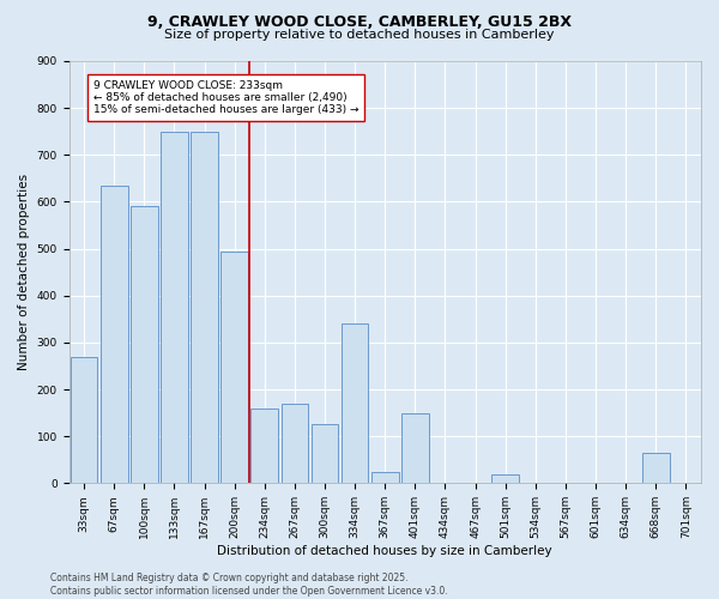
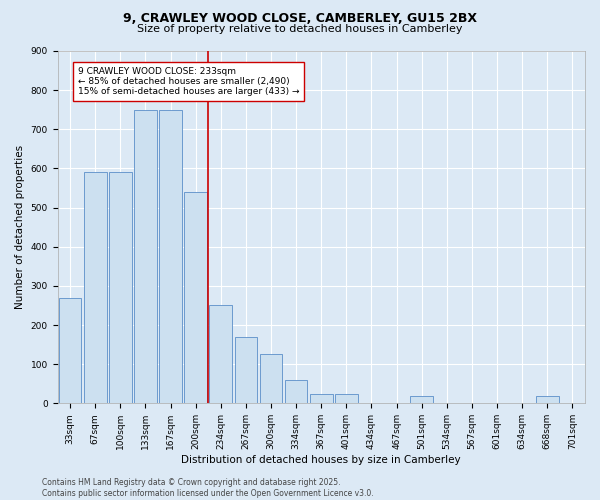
67sqm: 635 -> 590
200sqm: 495 -> 540
234sqm: 160 -> 250
334sqm: 340 -> 60
401sqm: 150 -> 25
668sqm: 65 -> 20
